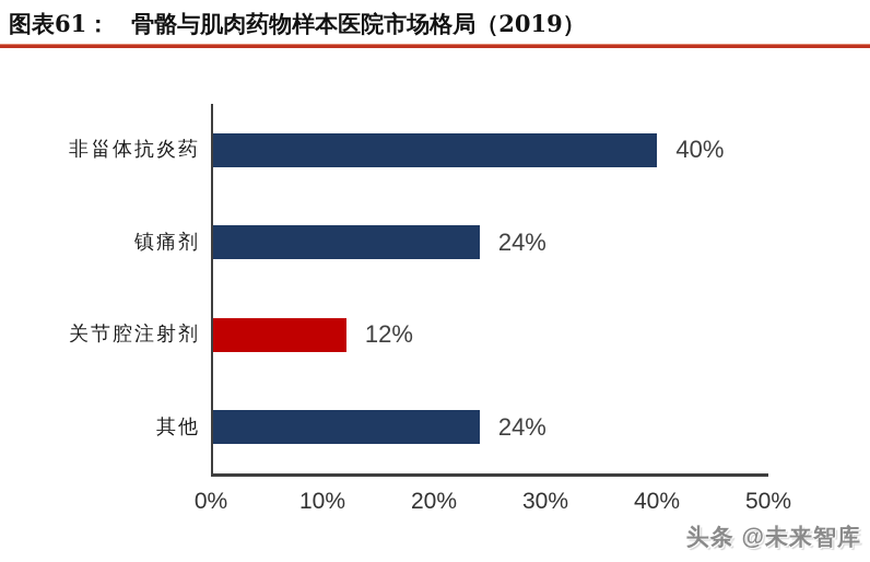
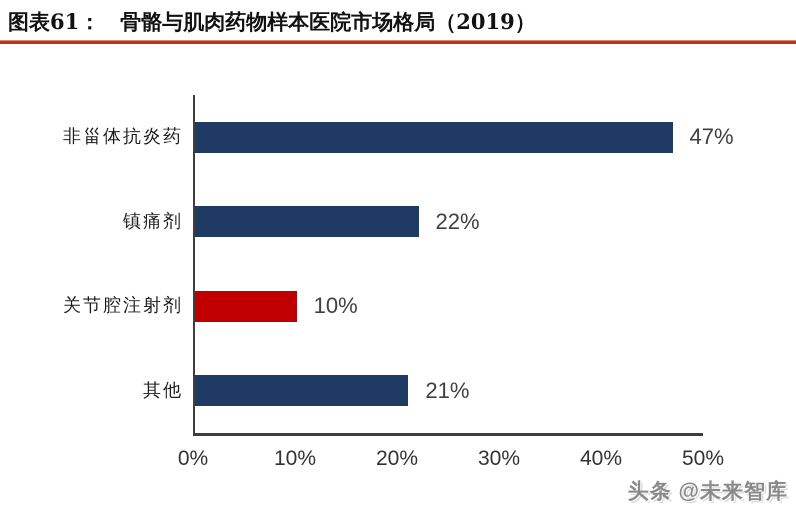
非甾体抗炎药: 40% -> 47%
镇痛剂: 24% -> 22%
关节腔注射剂: 12% -> 10%
其他: 24% -> 21%
